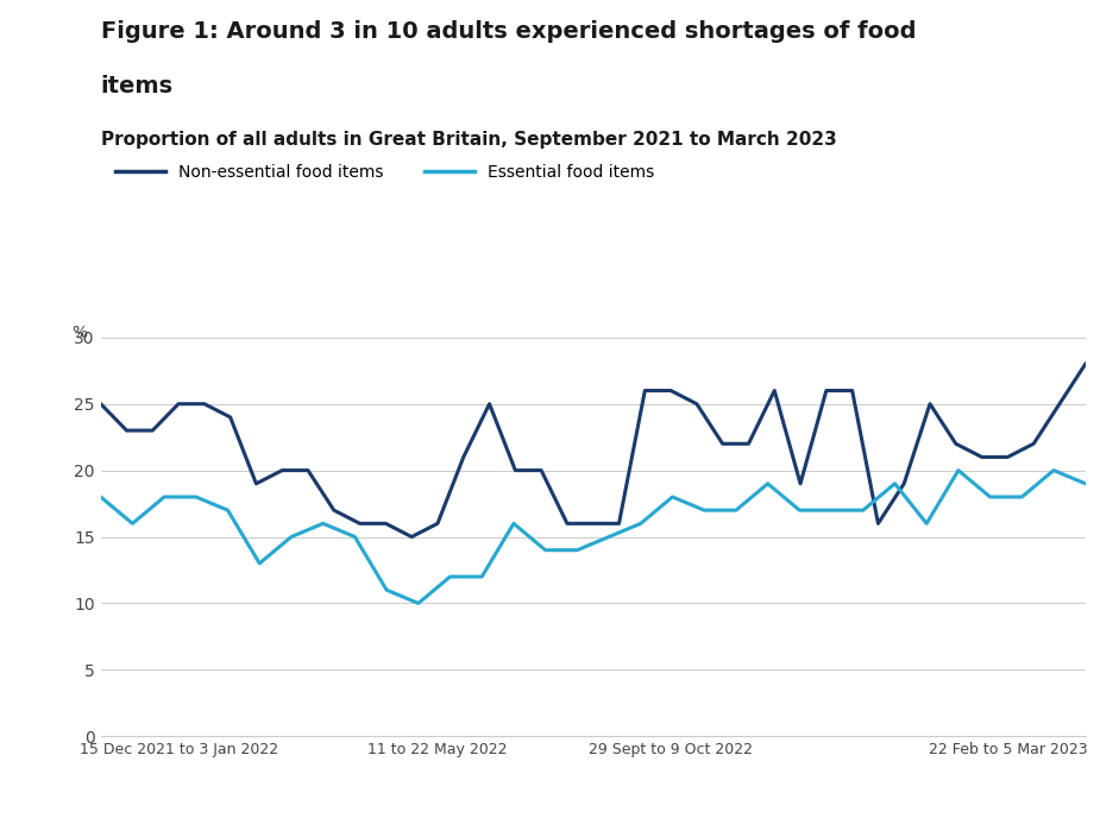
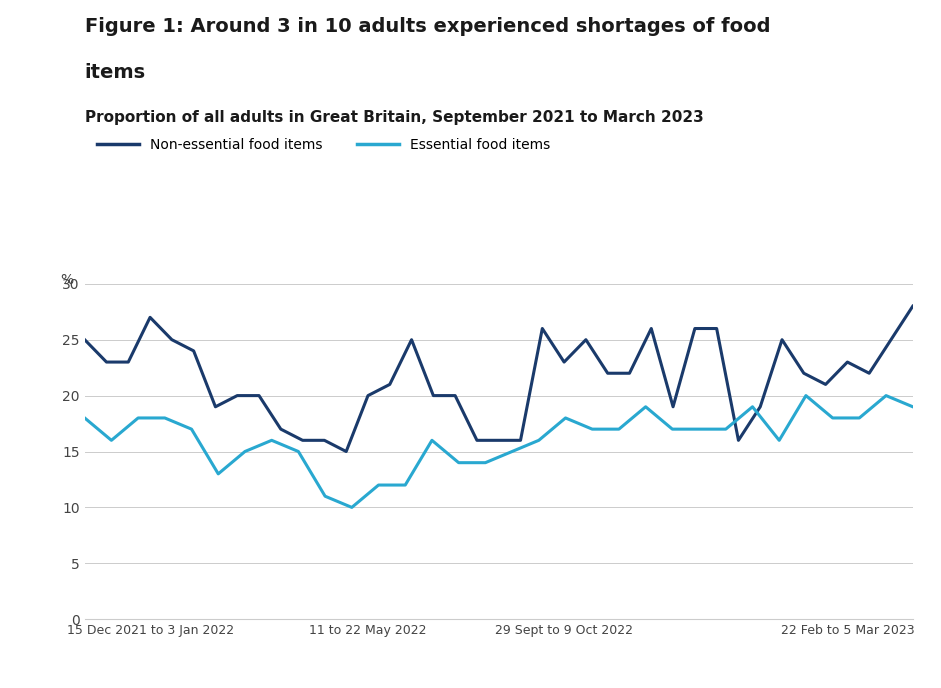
Non-essential food items/15 Dec 2021 to 3 Jan 2022: 25 -> 27
Non-essential food items/11 to 22 May 2022: 16 -> 20
Non-essential food items/29 Sept to 9 Oct 2022: 26 -> 23
Non-essential food items/22 Feb to 5 Mar 2023: 21 -> 23
